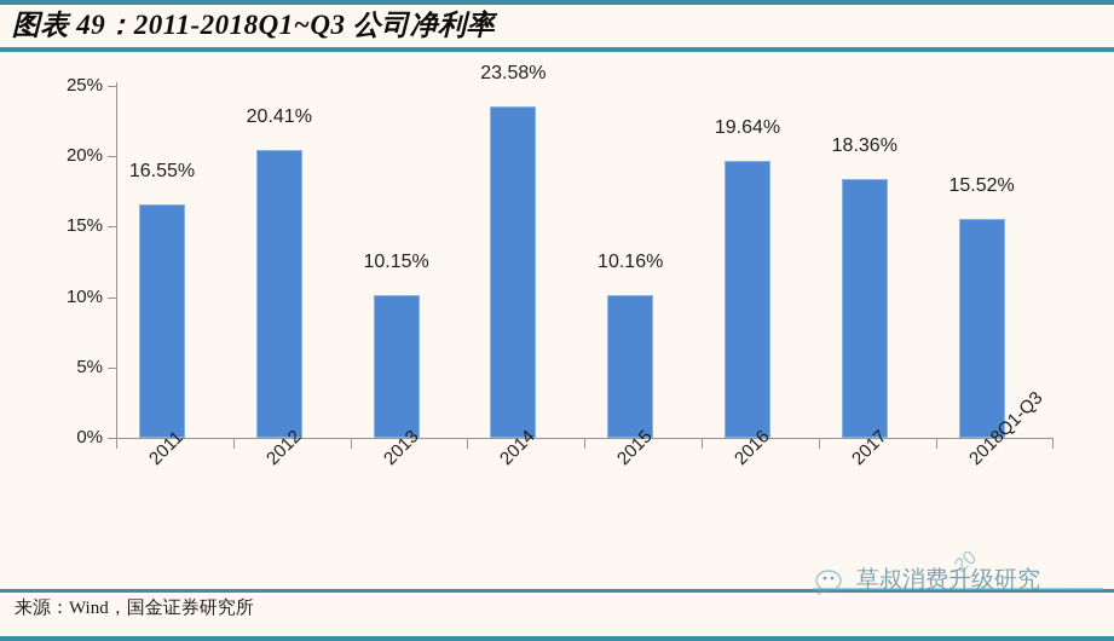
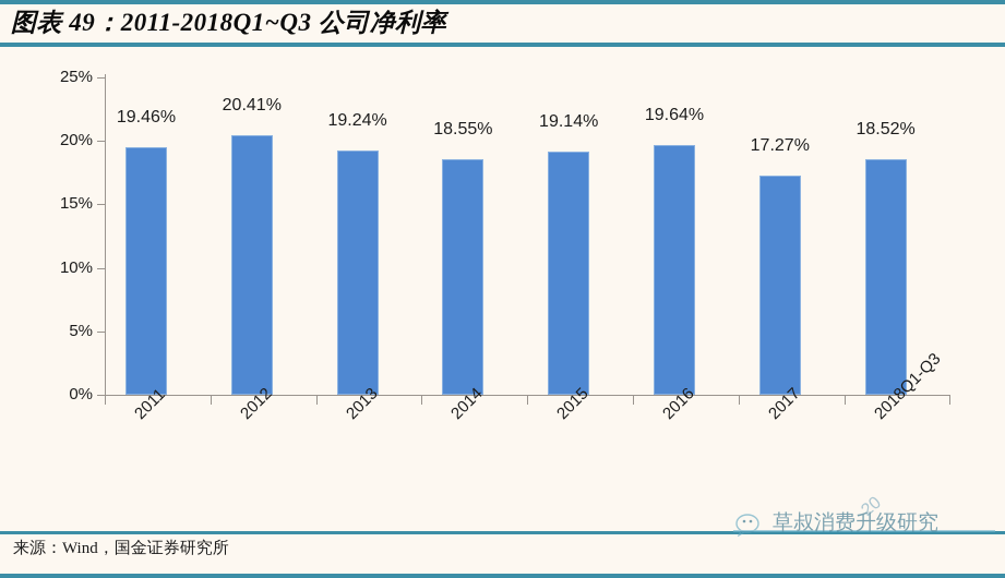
2011: 16.55% -> 19.46%
2013: 10.15% -> 19.24%
2014: 23.58% -> 18.55%
2015: 10.16% -> 19.14%
2017: 18.36% -> 17.27%
2018Q1-Q3: 15.52% -> 18.52%
